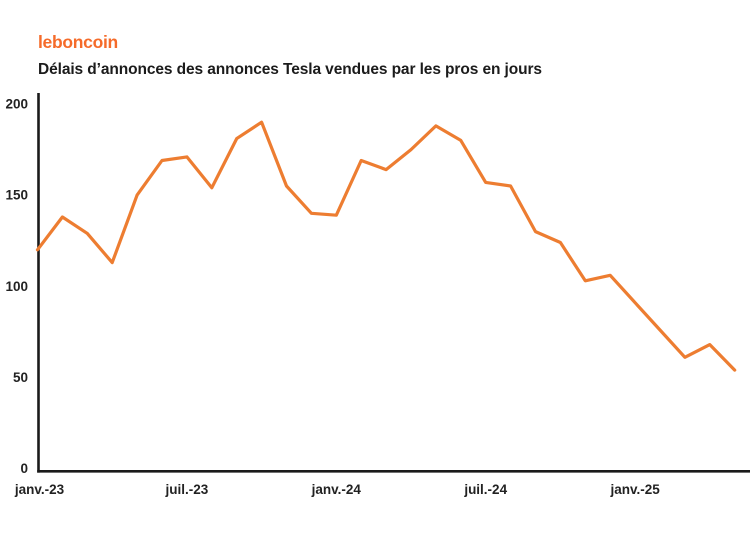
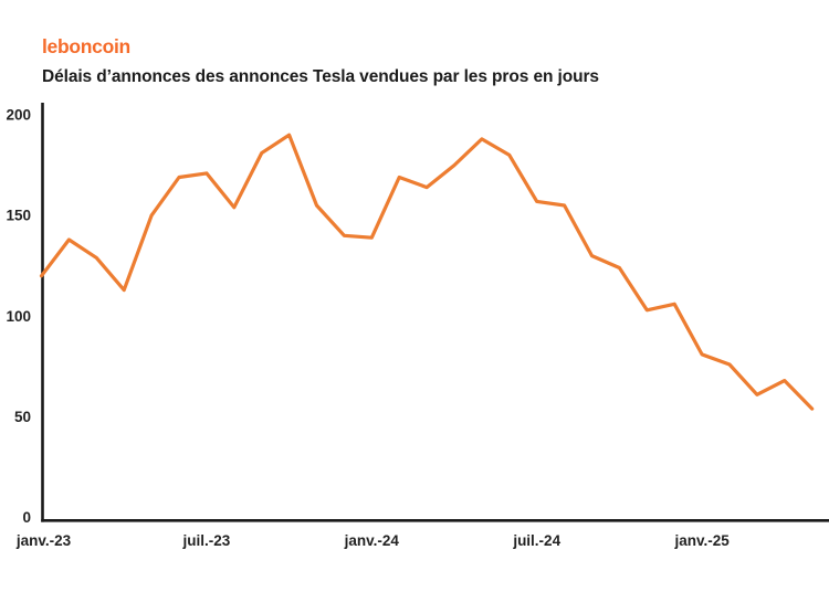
janv.-25: 91 -> 81
